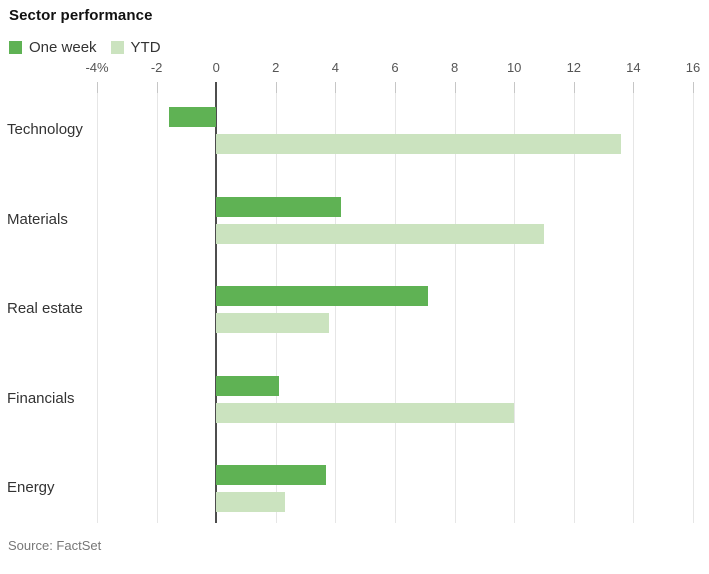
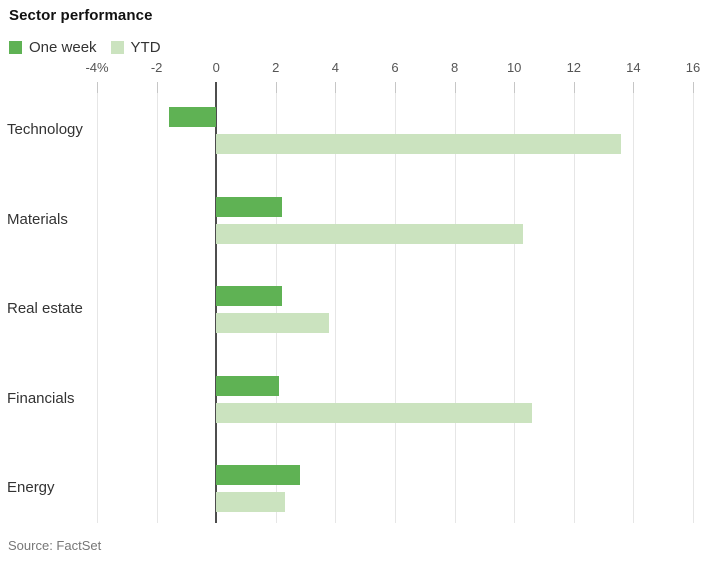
One week/Materials: 4.2 -> 2.2
YTD/Materials: 11.0 -> 10.3
One week/Real estate: 7.1 -> 2.2
YTD/Financials: 10.0 -> 10.6
One week/Energy: 3.7 -> 2.8
